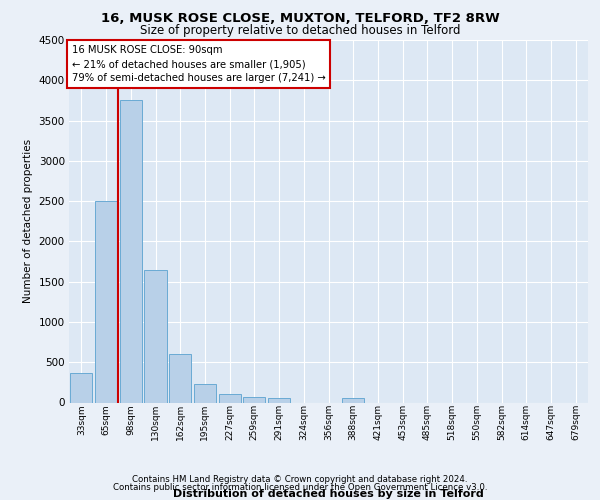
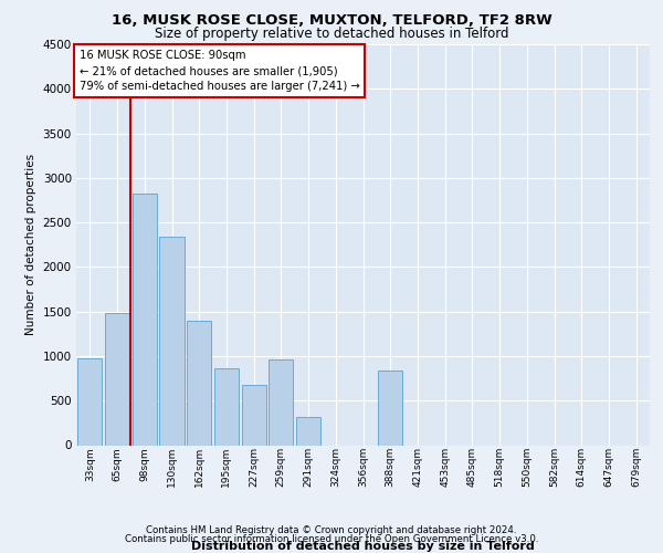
33sqm: 370 -> 980
65sqm: 2500 -> 1480
98sqm: 3750 -> 2820
130sqm: 1650 -> 2340
162sqm: 600 -> 1400
195sqm: 220 -> 860
227sqm: 110 -> 680
259sqm: 70 -> 960
291sqm: 50 -> 320
388sqm: 60 -> 840
